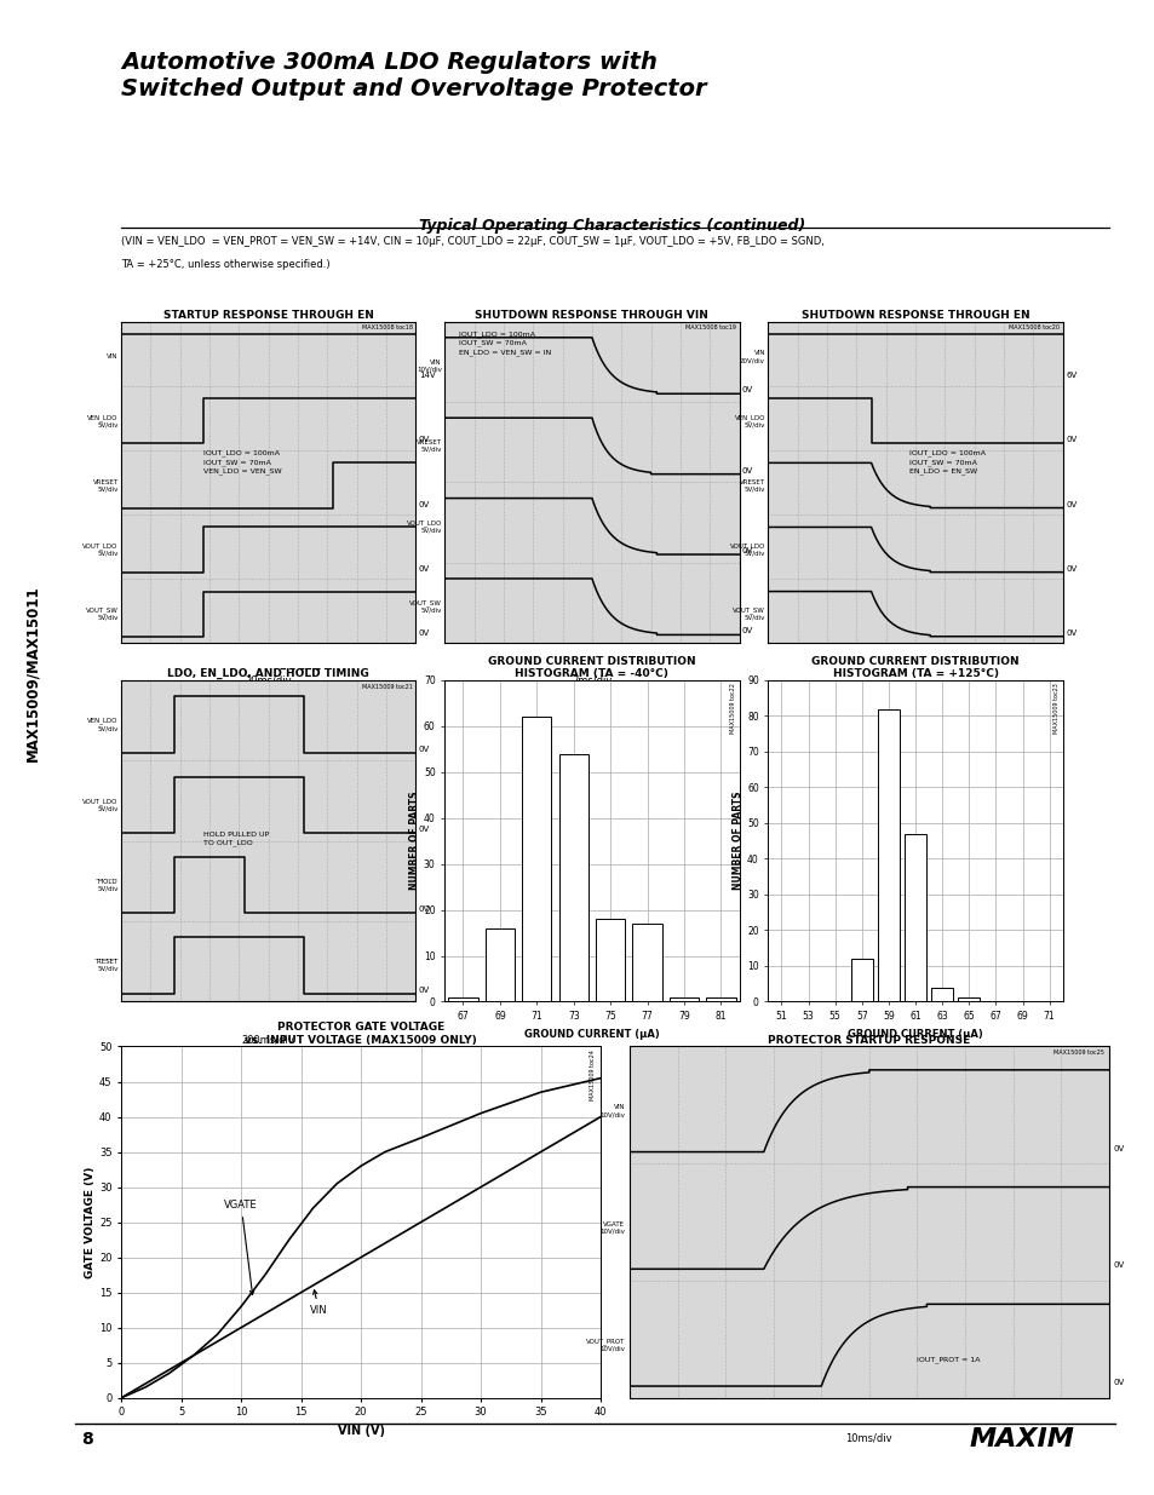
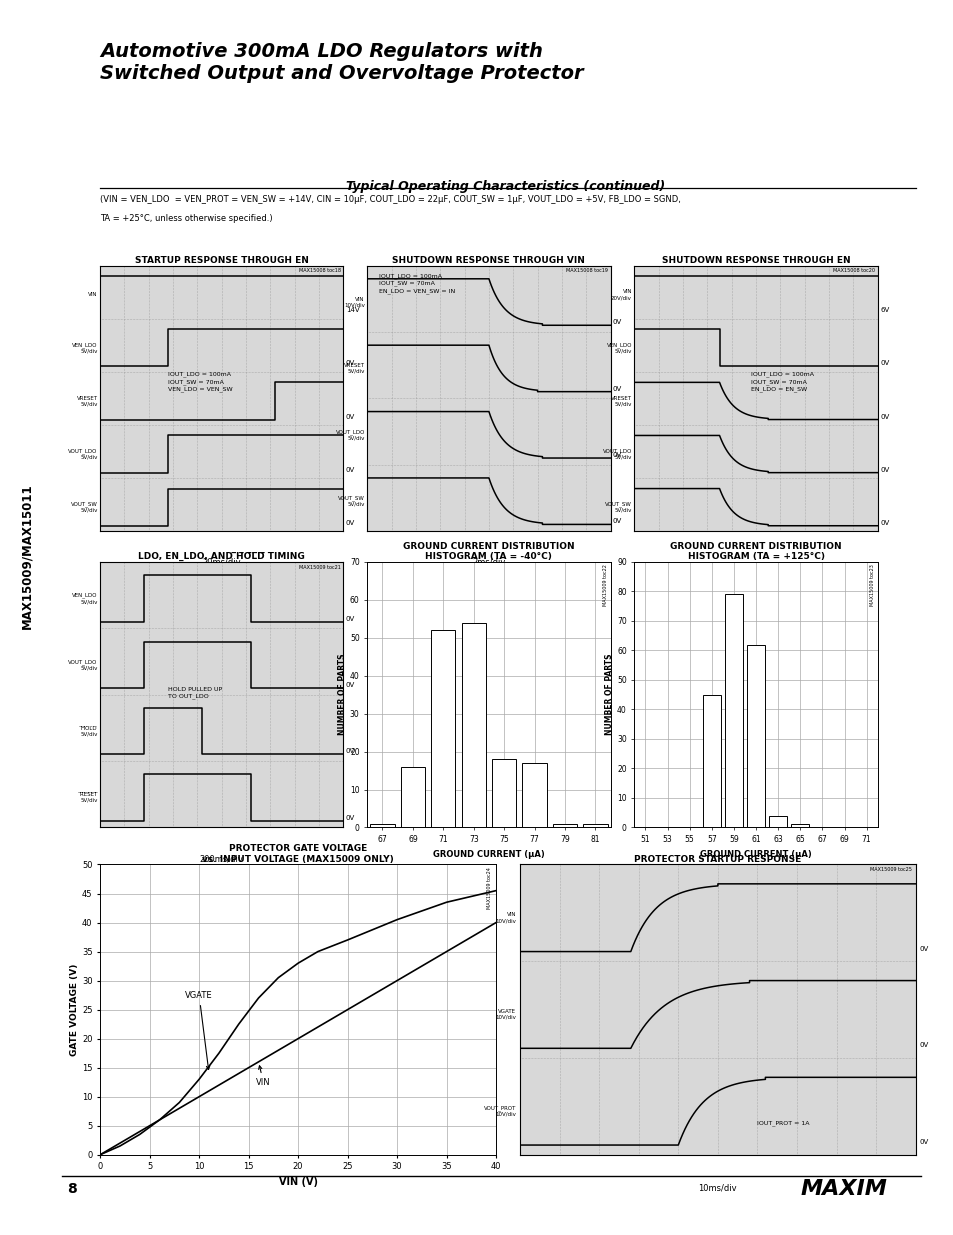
GROUND CURRENT DISTRIBUTION HISTOGRAM (TA = -40°C)/71: 62 -> 52
GROUND CURRENT DISTRIBUTION HISTOGRAM (TA = +125°C)/57: 12 -> 45
GROUND CURRENT DISTRIBUTION HISTOGRAM (TA = +125°C)/59: 82 -> 79
GROUND CURRENT DISTRIBUTION HISTOGRAM (TA = +125°C)/61: 47 -> 62
